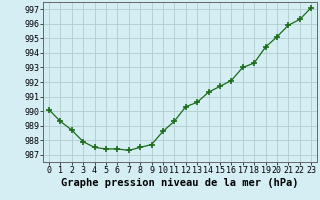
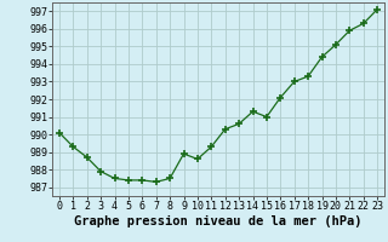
9: 987.7 -> 988.9
15: 991.7 -> 991.0
